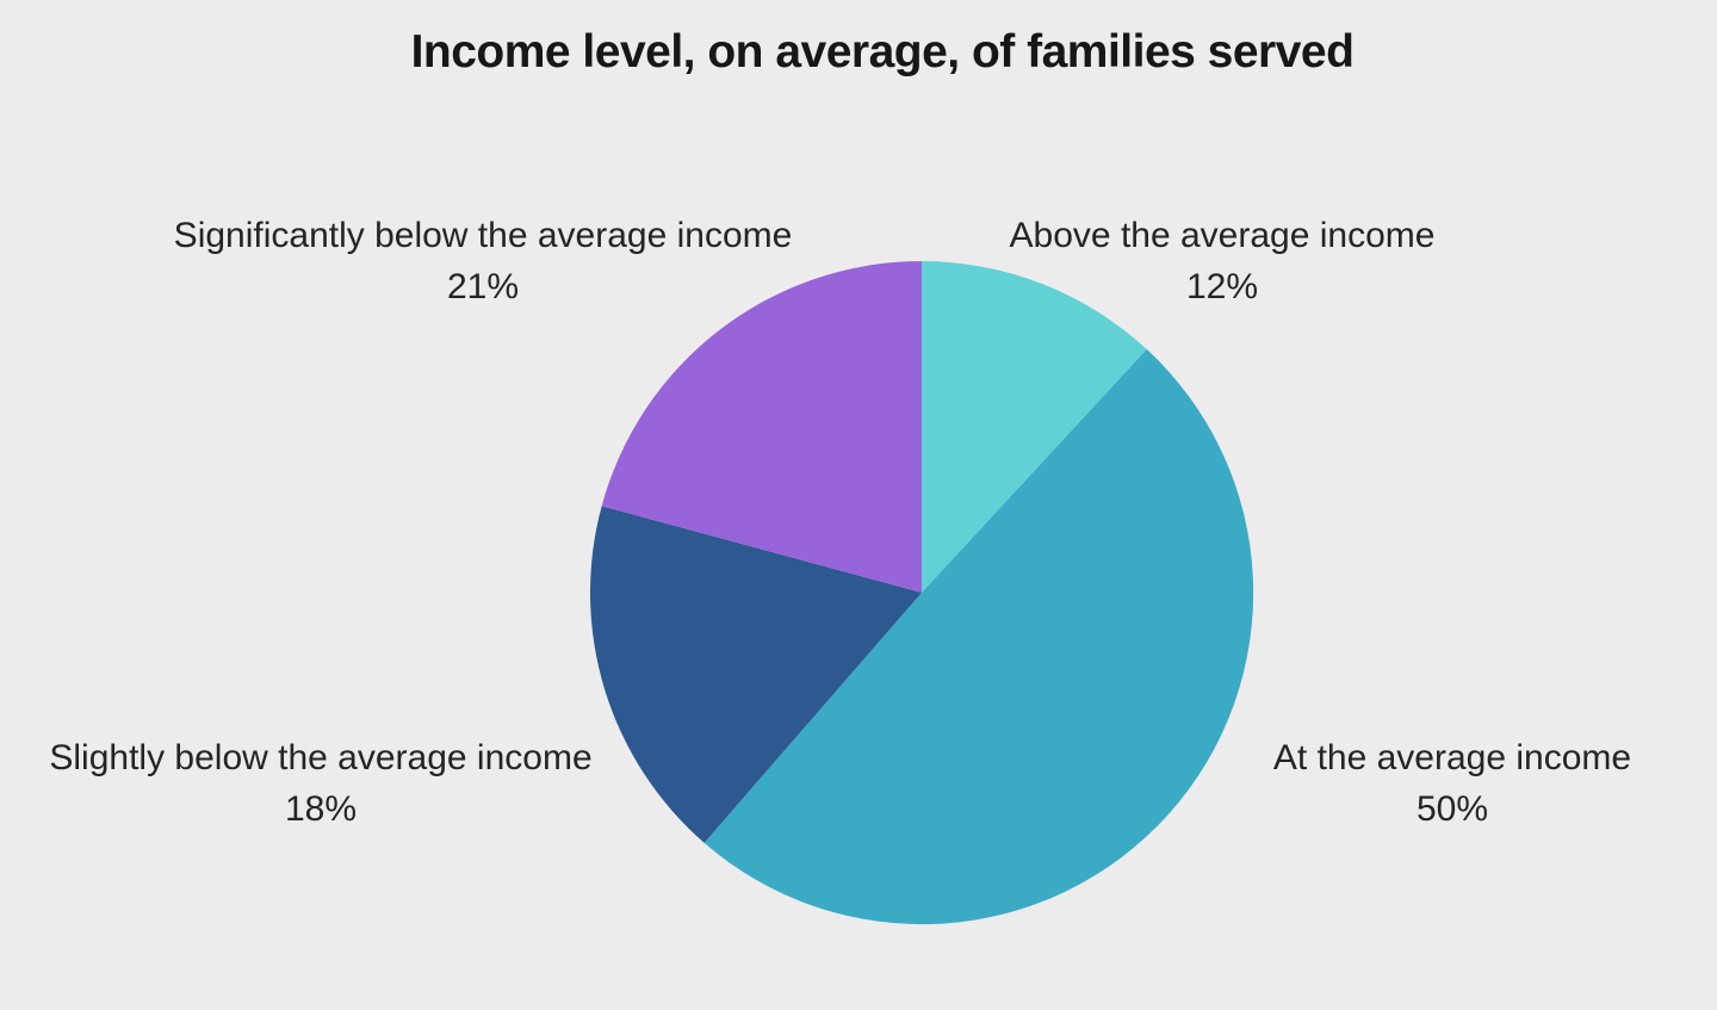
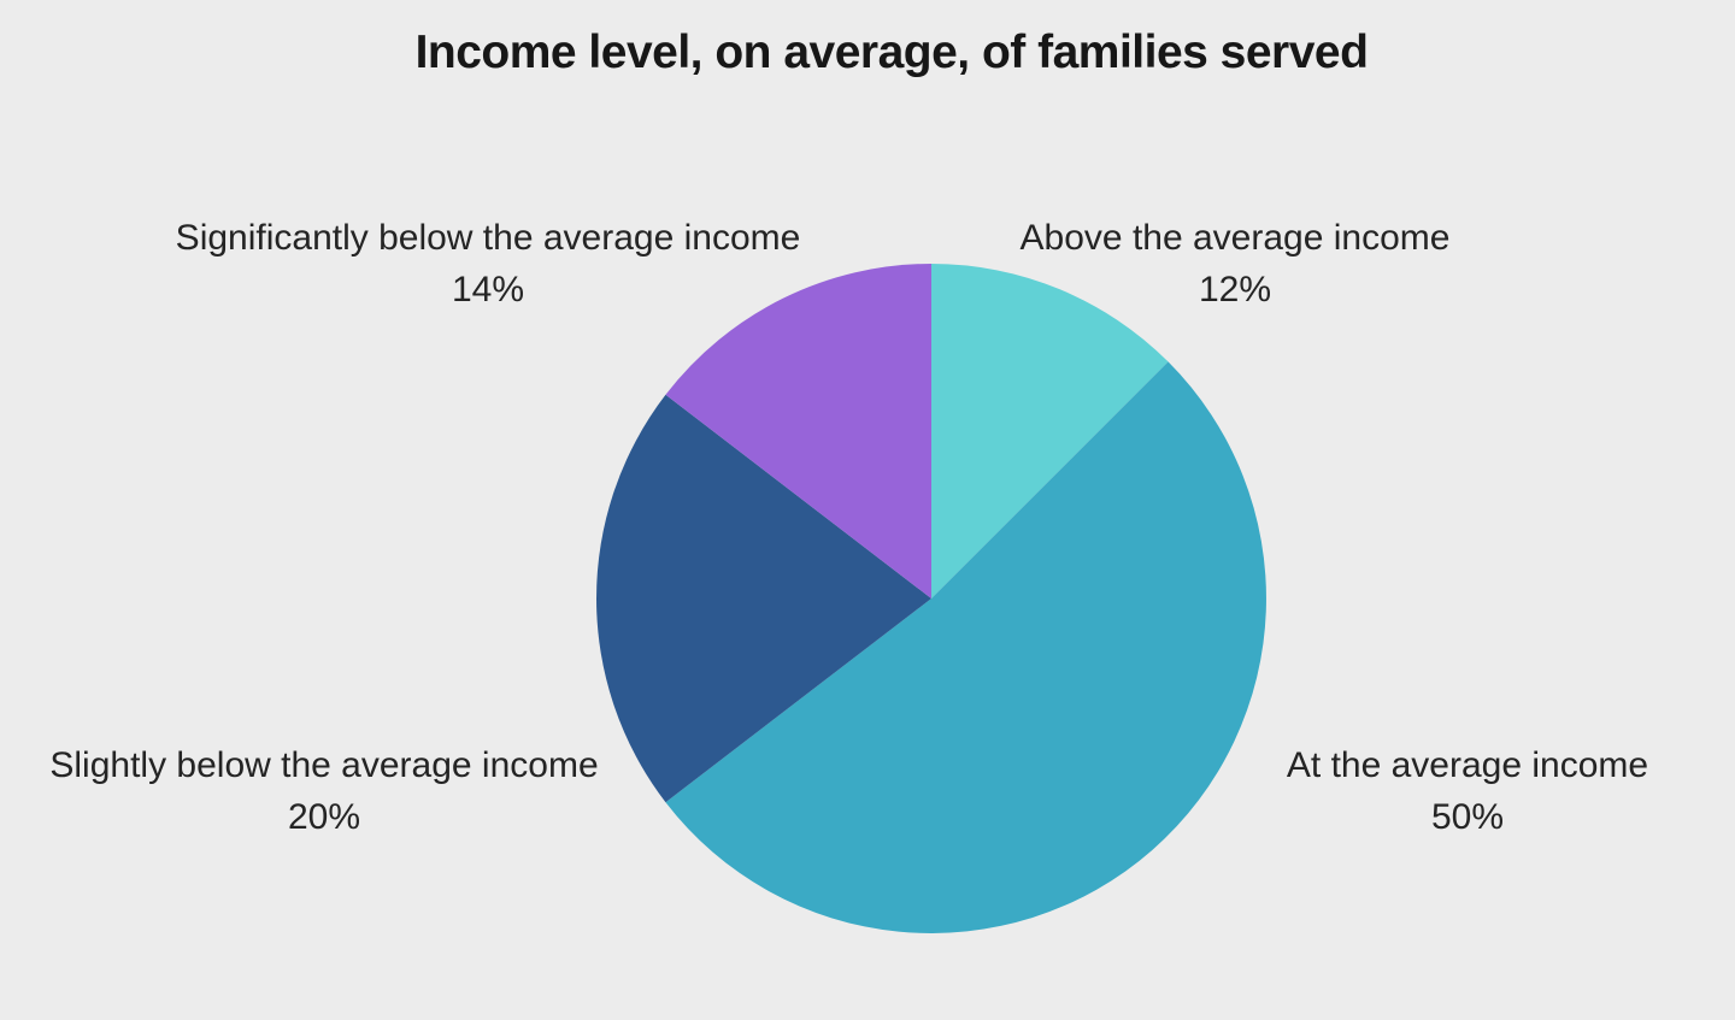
Slightly below the average income: 18% -> 20%
Significantly below the average income: 21% -> 14%
